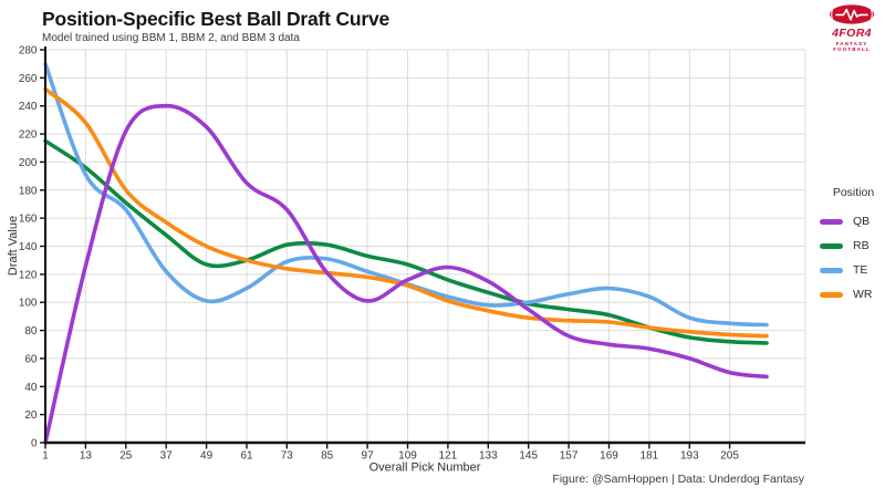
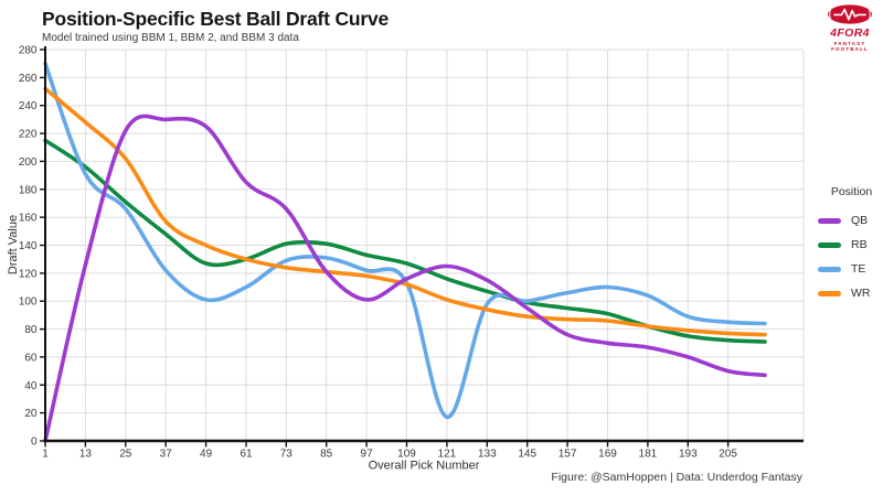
WR/25: 180 -> 202
QB/37: 240 -> 230
TE/121: 104 -> 17
